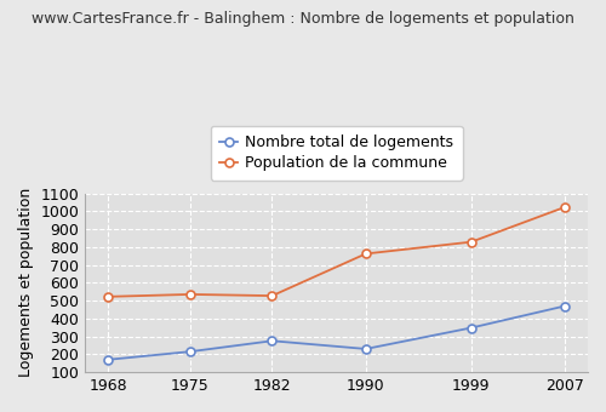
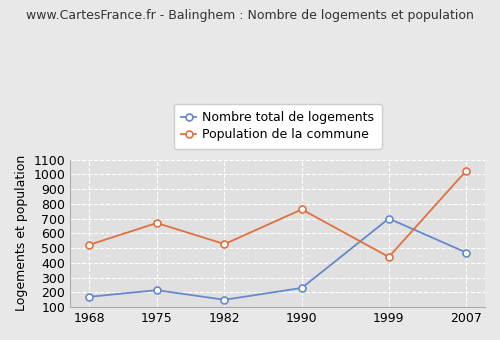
Population de la commune/1975: 540 -> 670
Nombre total de logements/1982: 280 -> 150
Nombre total de logements/1999: 350 -> 700
Population de la commune/1999: 830 -> 440
